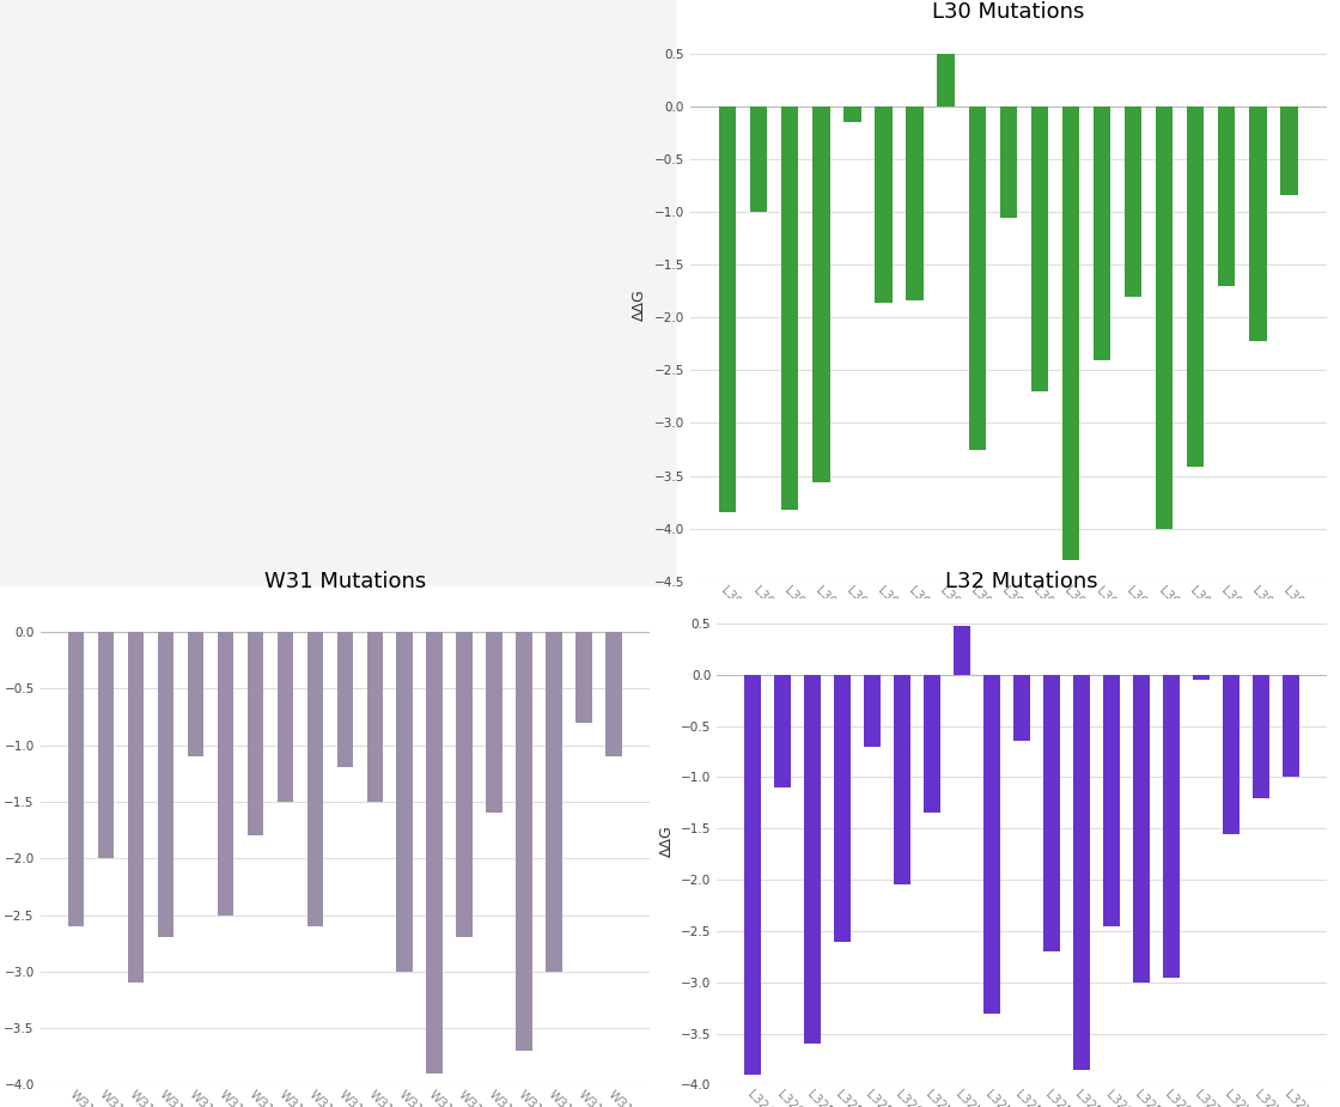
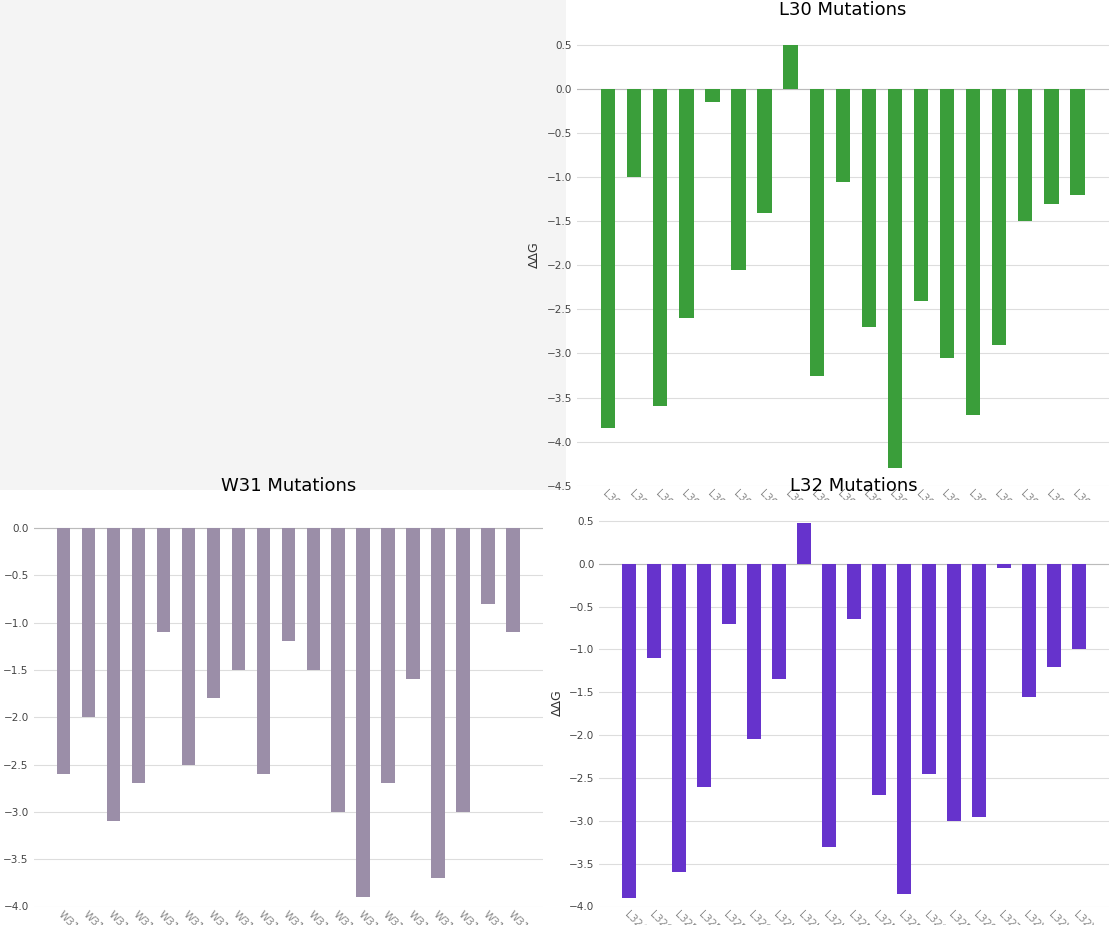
L30 Mutations/L30D: -3.82 -> -3.60
L30 Mutations/L30E: -3.56 -> -2.60
L30 Mutations/L30G: -1.86 -> -2.05
L30 Mutations/L30H: -1.84 -> -1.40
L30 Mutations/L30R: -1.80 -> -3.05
L30 Mutations/L30S: -4.00 -> -3.70
L30 Mutations/L30T: -3.42 -> -2.90
L30 Mutations/L30V: -1.70 -> -1.50
L30 Mutations/L30W: -2.22 -> -1.30
L30 Mutations/L30Y: -0.84 -> -1.20
